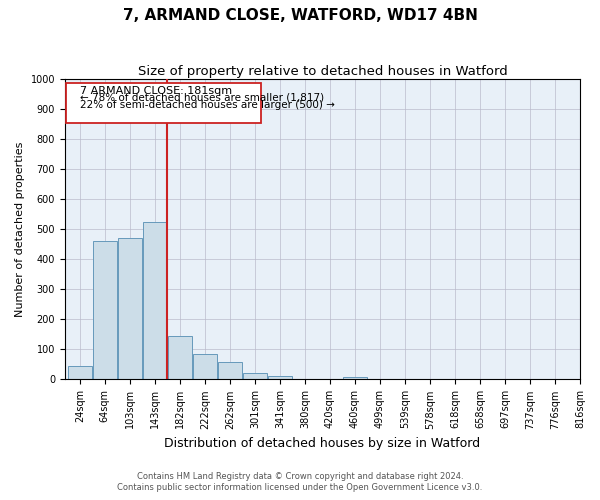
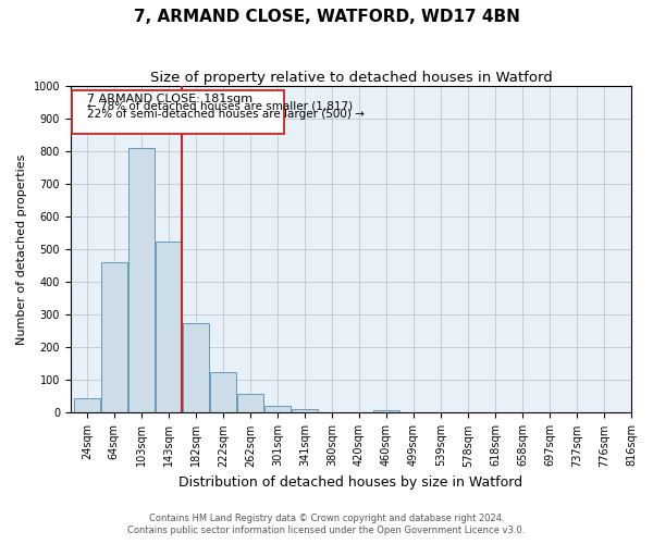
103sqm: 470 -> 810
182sqm: 145 -> 275
222sqm: 85 -> 125
